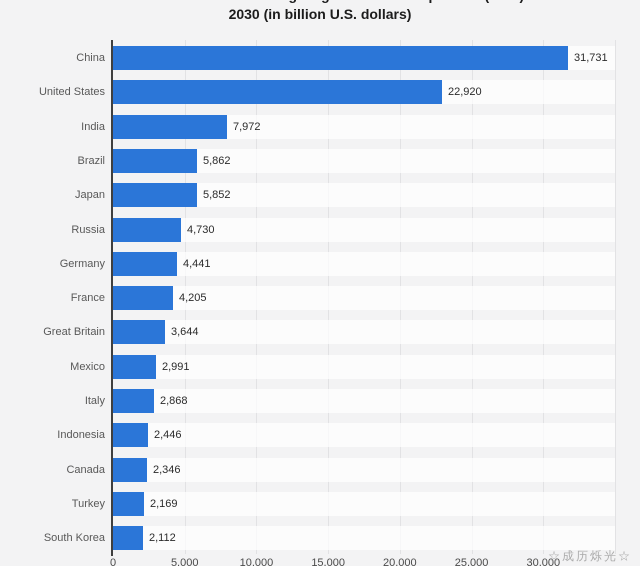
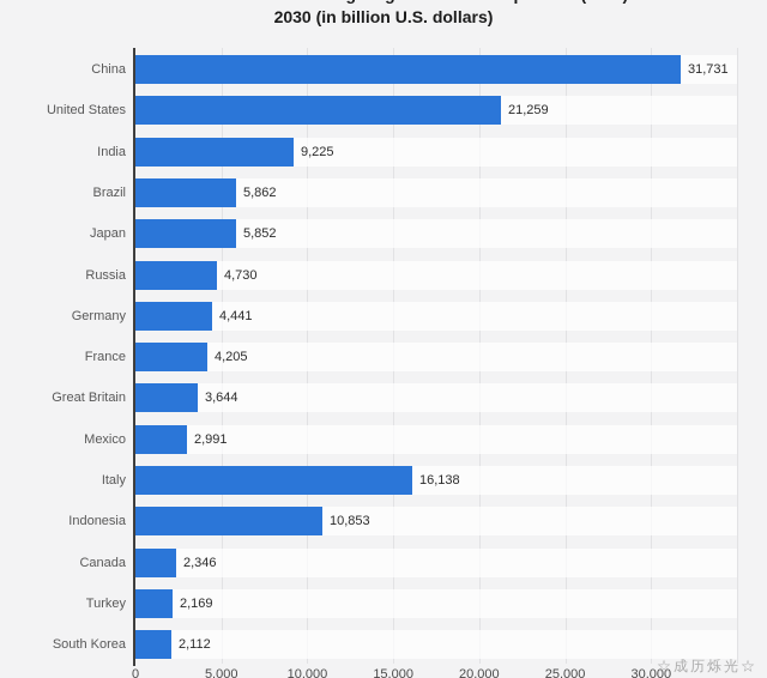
United States: 22,920 -> 21,259
India: 7,972 -> 9,225
Italy: 2,868 -> 16,138
Indonesia: 2,446 -> 10,853
